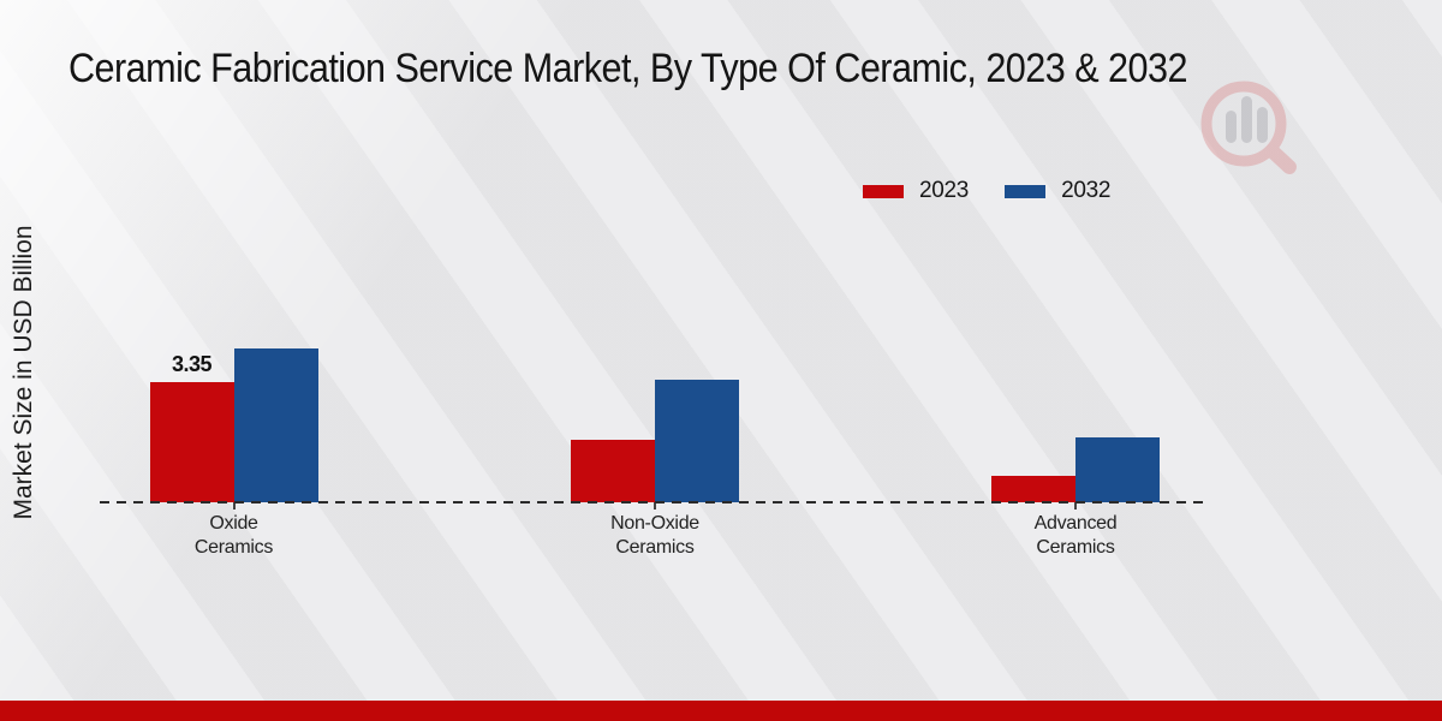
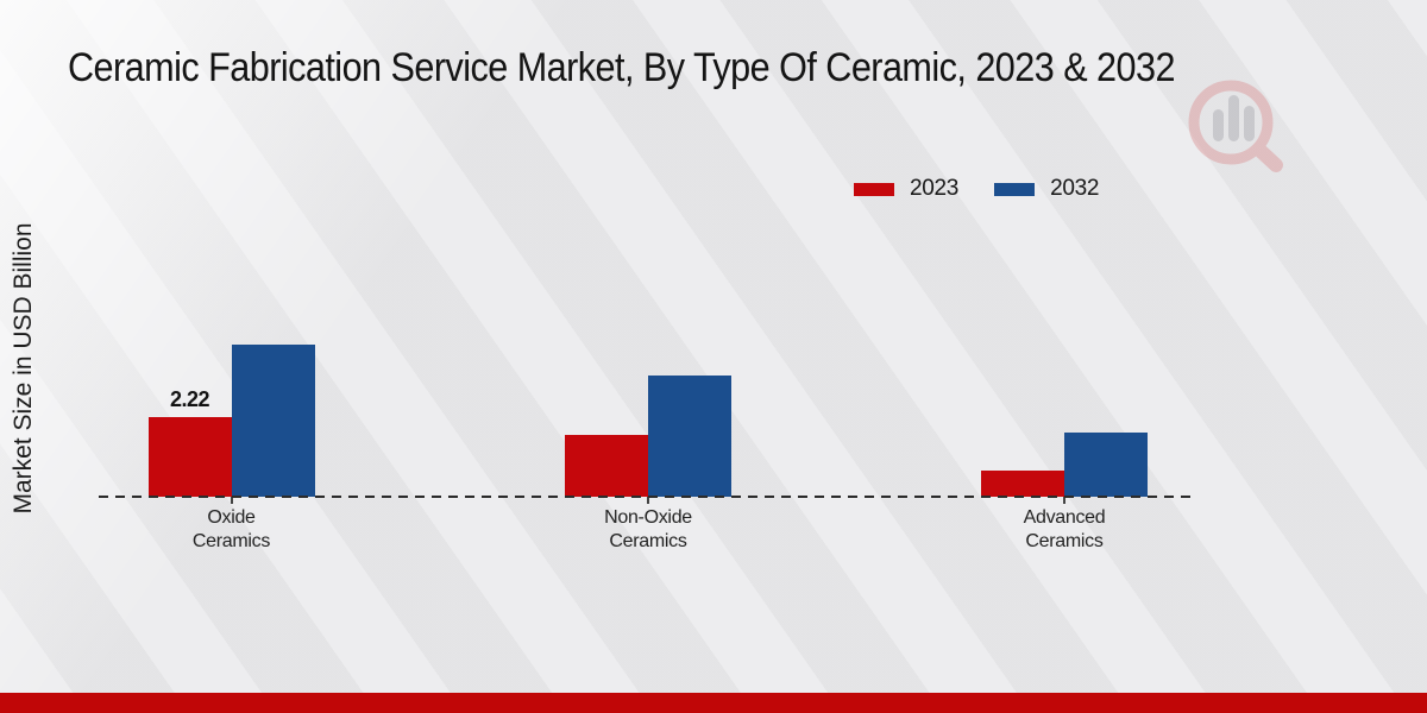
2023/Oxide Ceramics: 3.35 -> 2.22
